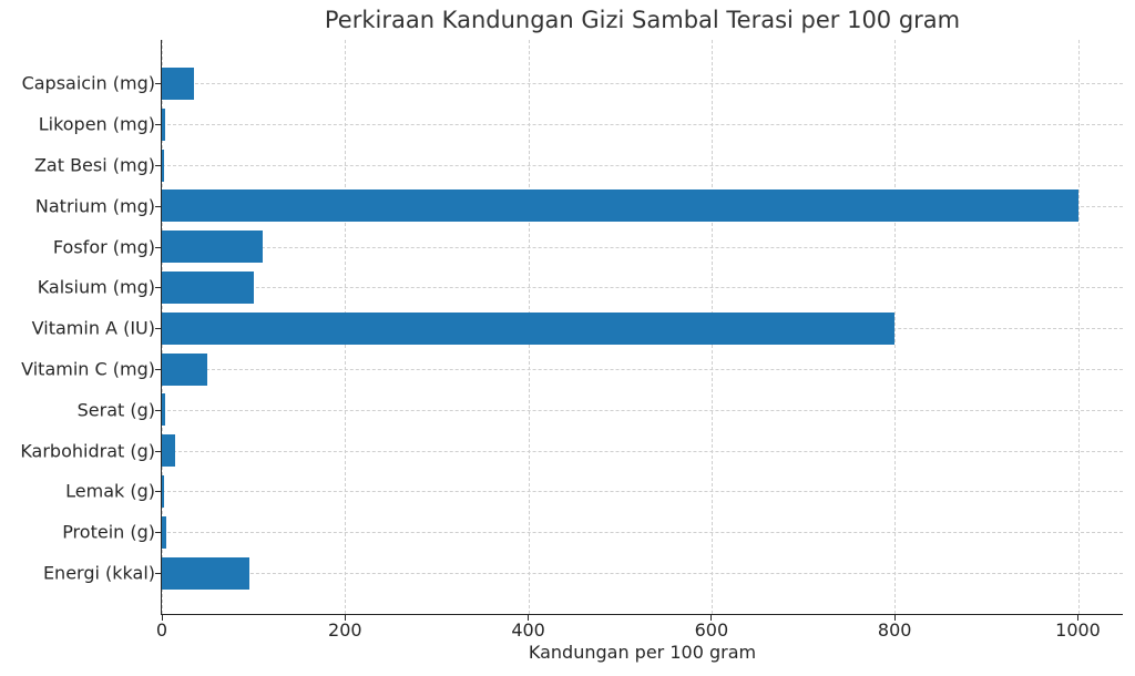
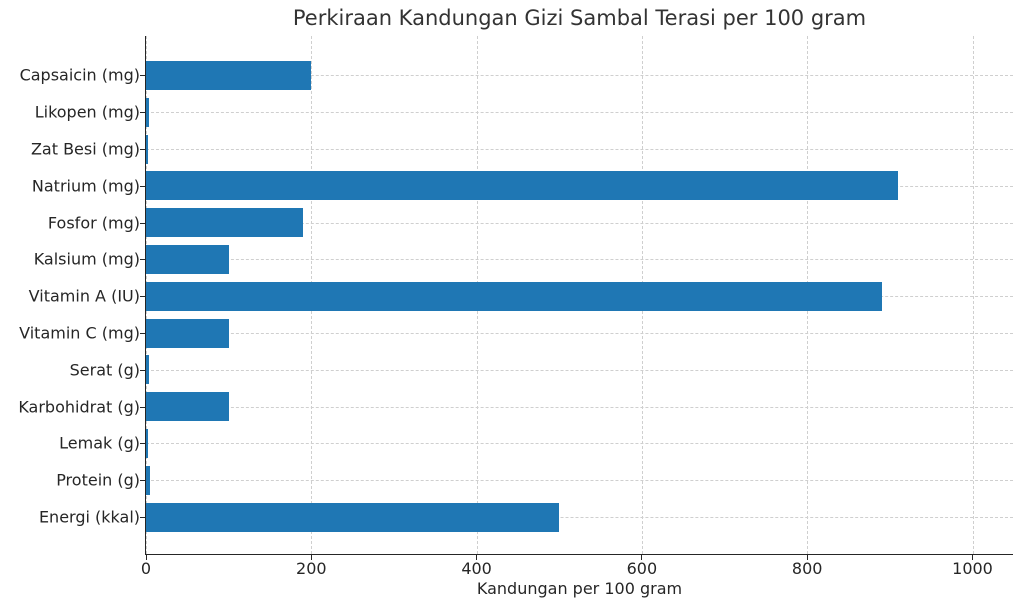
Energi (kkal): 100 -> 500
Karbohidrat (g): 10 -> 100
Vitamin C (mg): 50 -> 100
Vitamin A (IU): 800 -> 890
Fosfor (mg): 110 -> 190
Natrium (mg): 1000 -> 910
Capsaicin (mg): 40 -> 200
